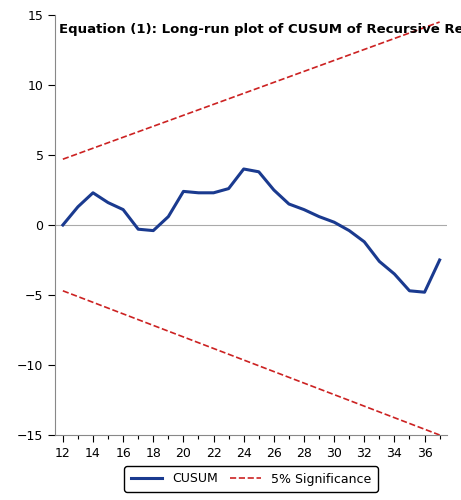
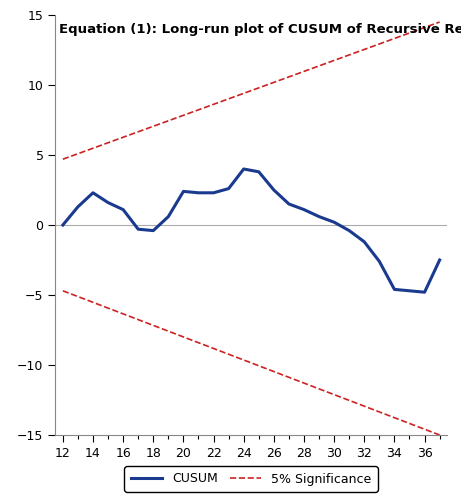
34: -3.5 -> -4.6
